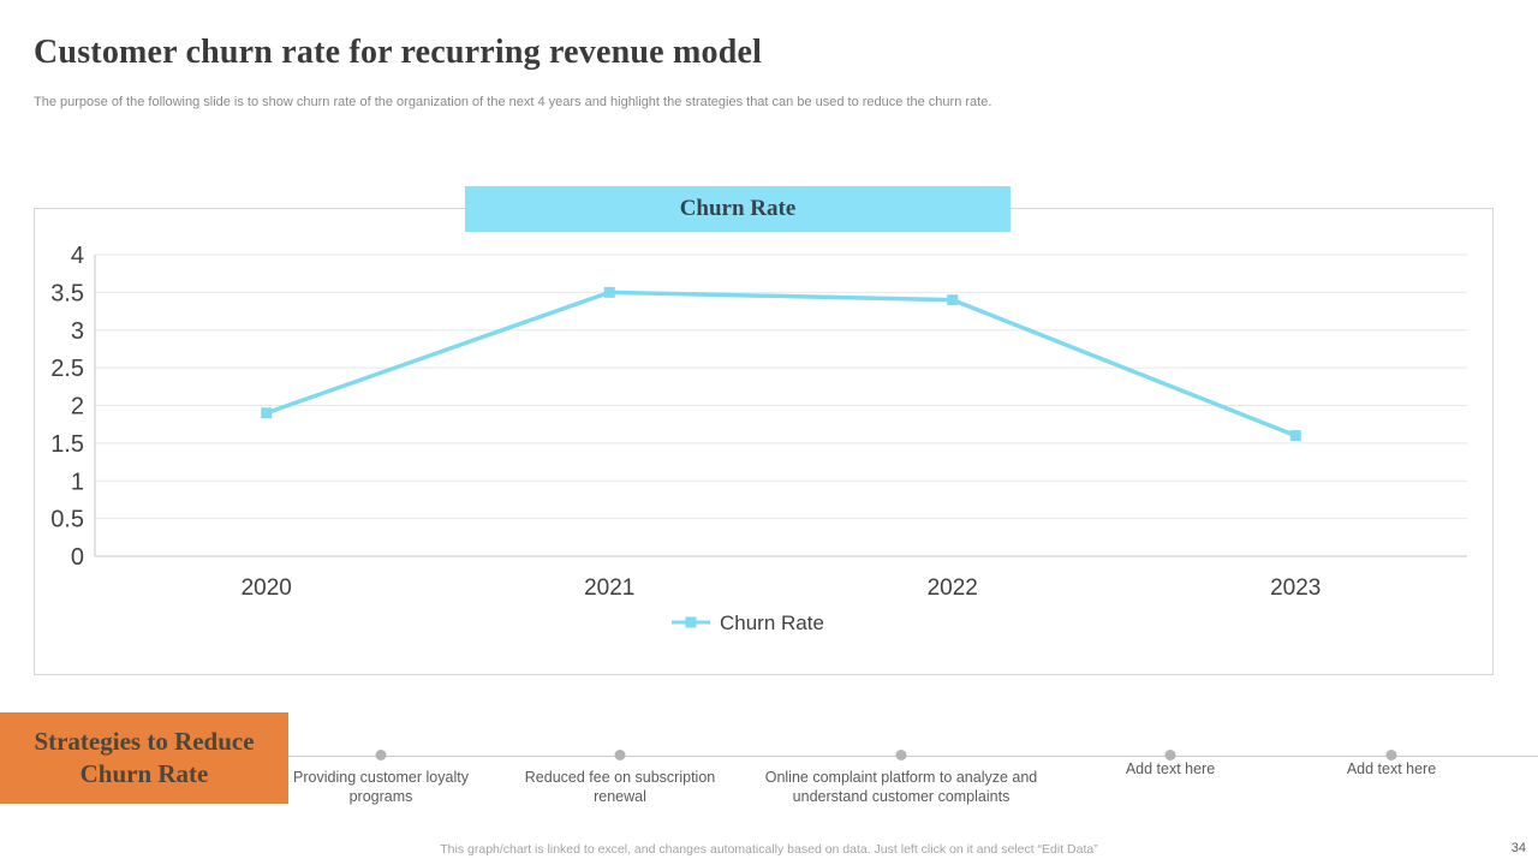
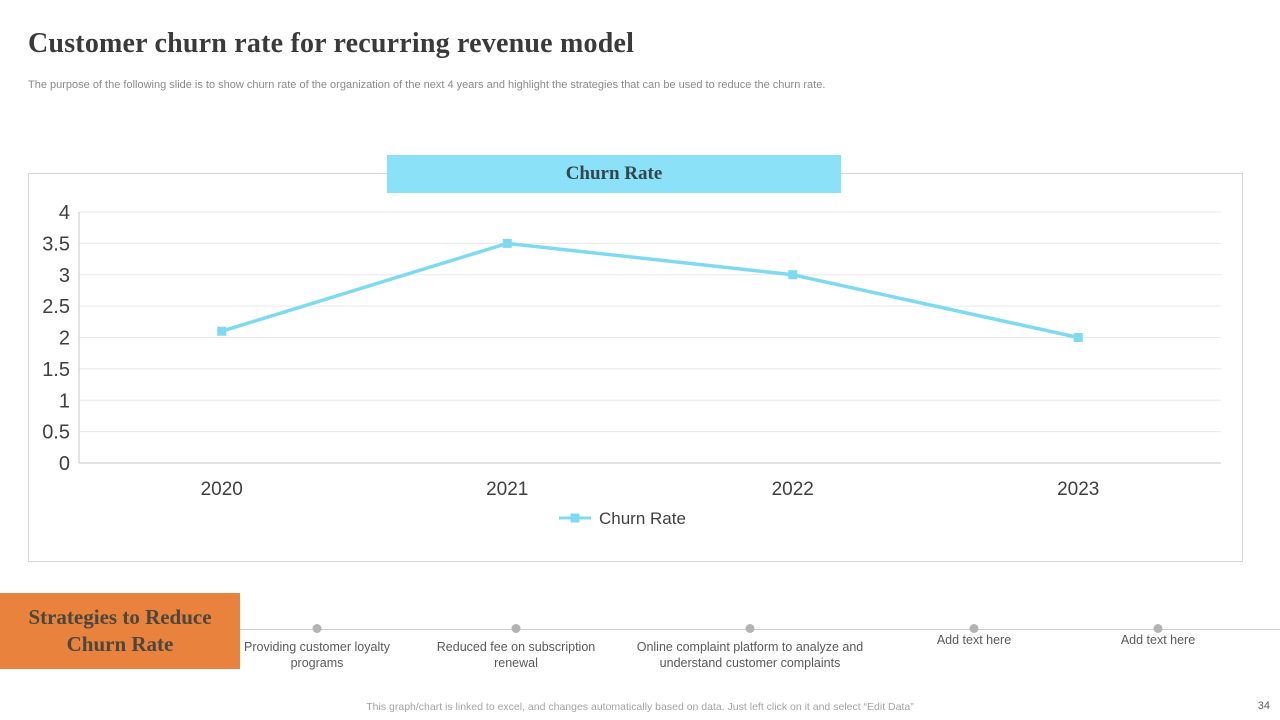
2020: 1.9 -> 2.1
2022: 3.4 -> 3.0
2023: 1.6 -> 2.0
